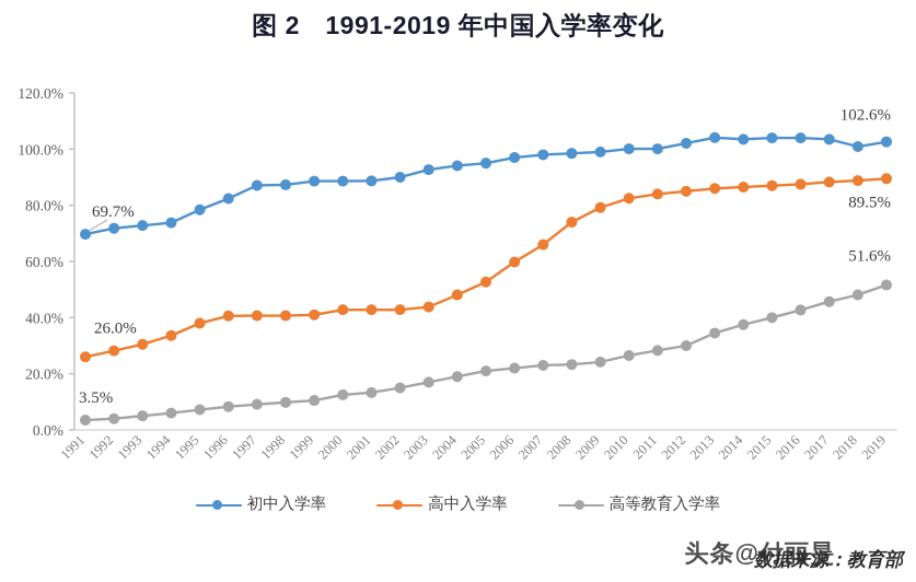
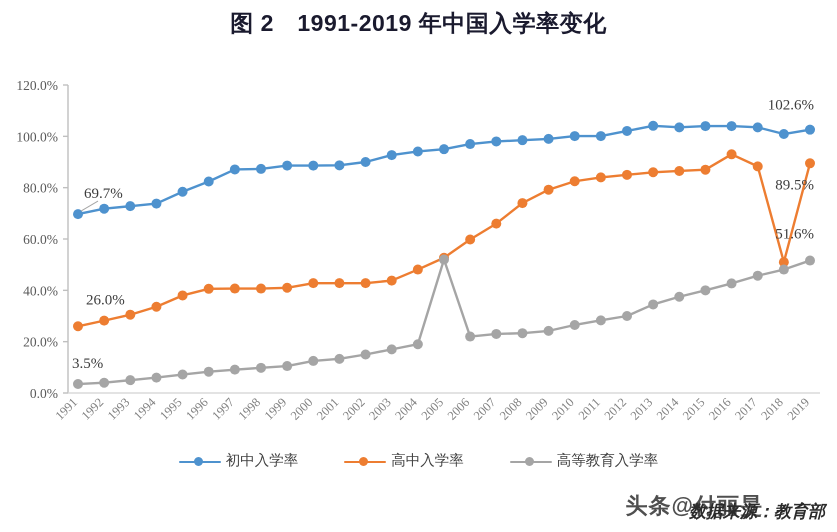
高等教育入学率/2005: 21% -> 52%
高中入学率/2016: 88% -> 93%
高中入学率/2018: 89% -> 51%
